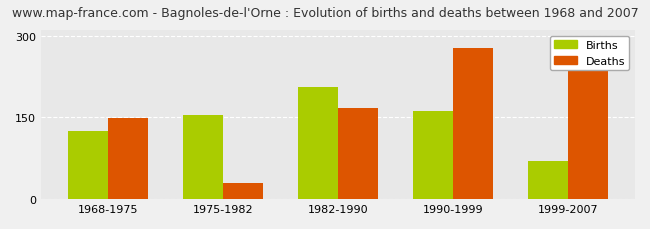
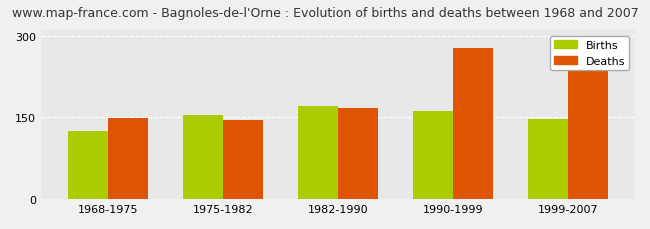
Deaths/1975-1982: 30 -> 145
Births/1982-1990: 206 -> 170
Births/1999-2007: 70 -> 147
